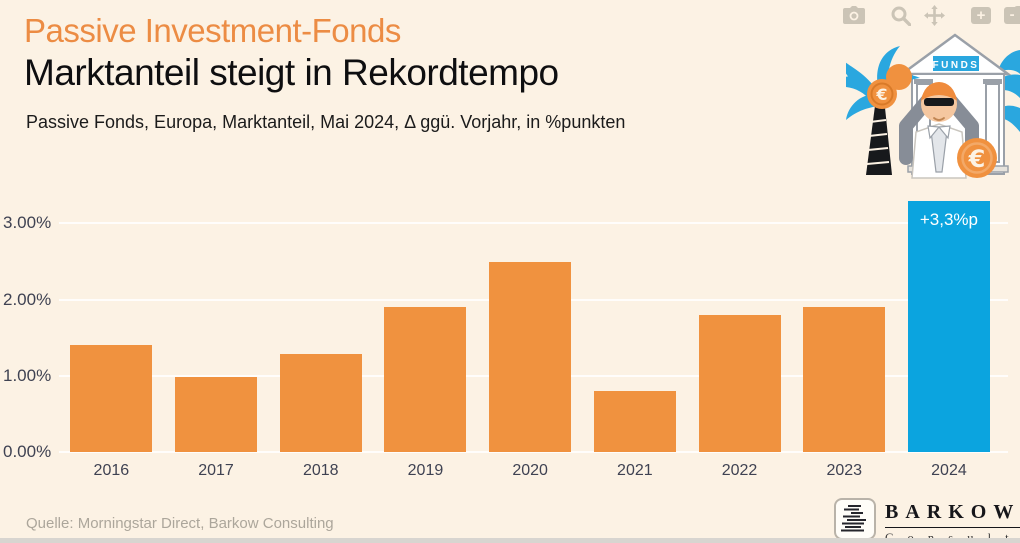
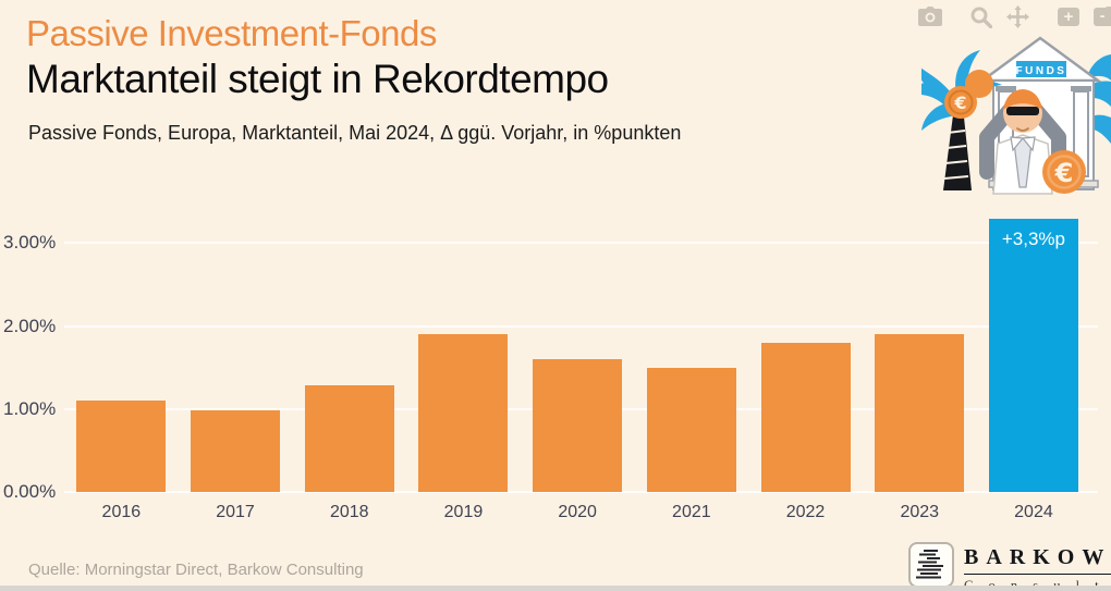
2016: 1.4% -> 1.1%
2020: 2.5% -> 1.6%
2021: 0.8% -> 1.5%
